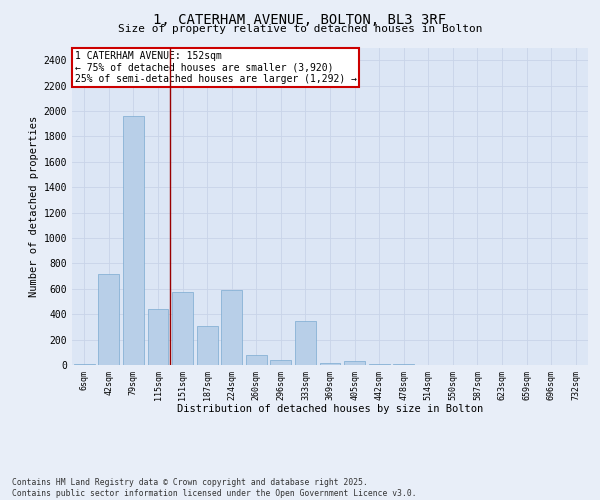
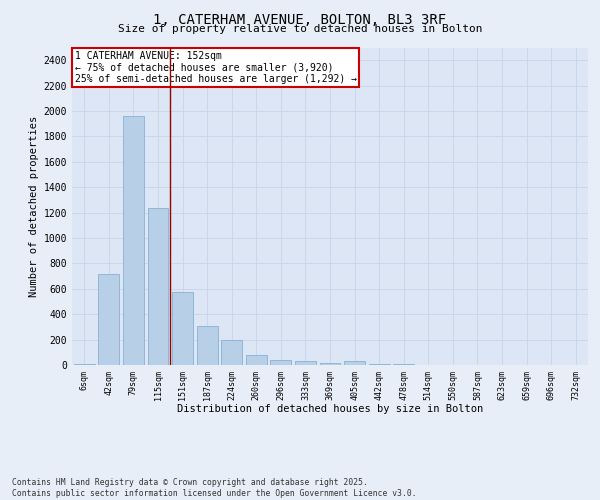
115sqm: 440 -> 1240
224sqm: 590 -> 200
333sqm: 350 -> 30
